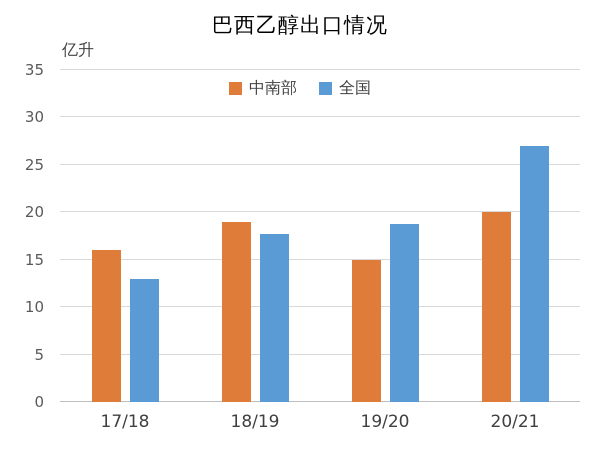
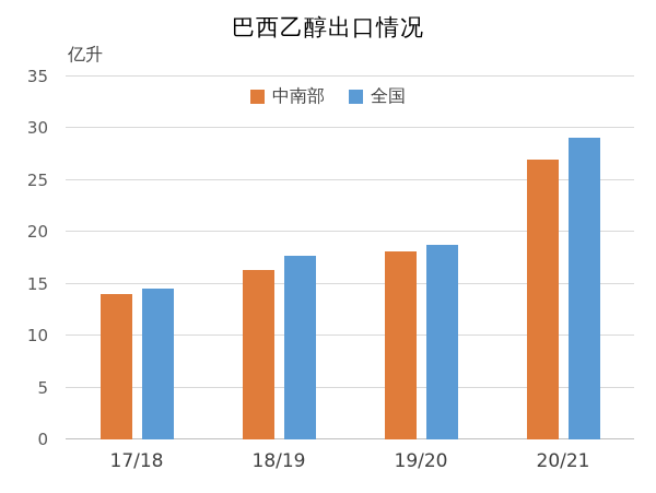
中南部/17/18: 16 -> 14
全国/17/18: 13 -> 14
中南部/18/19: 19 -> 16
中南部/19/20: 15 -> 18
中南部/20/21: 20 -> 27
全国/20/21: 27 -> 29
